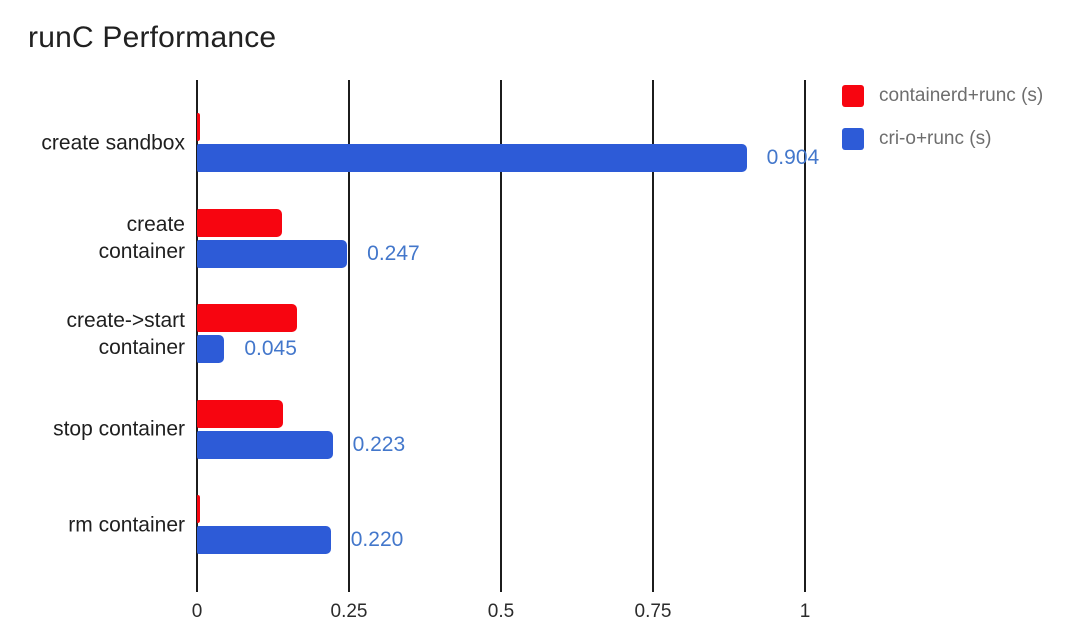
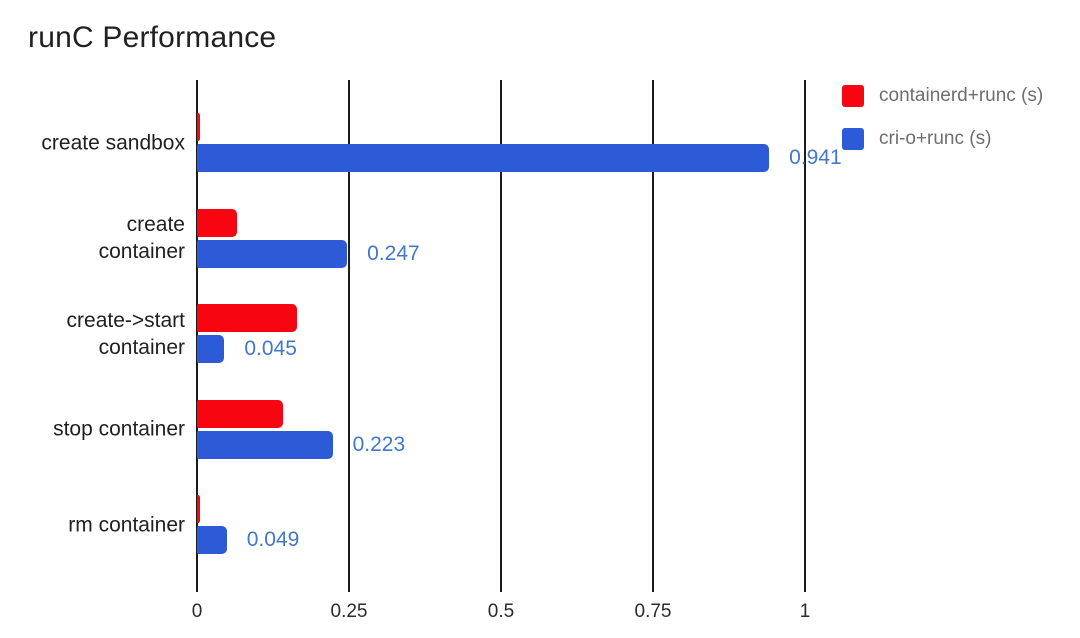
cri-o+runc (s)/create sandbox: 0.904 -> 0.941
containerd+runc (s)/create container: 0.14 -> 0.07
cri-o+runc (s)/rm container: 0.220 -> 0.049
